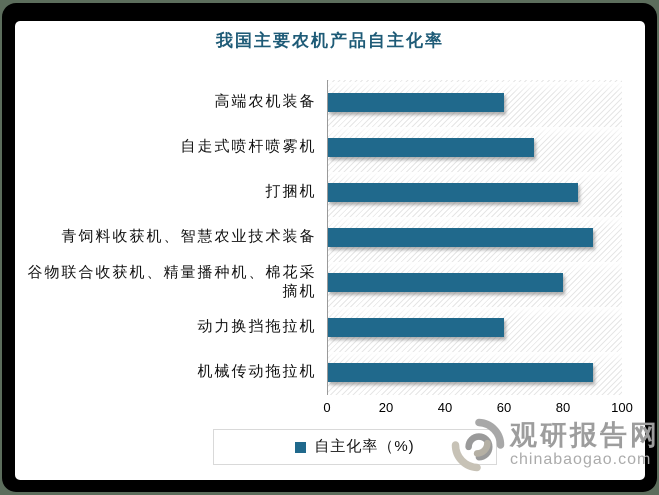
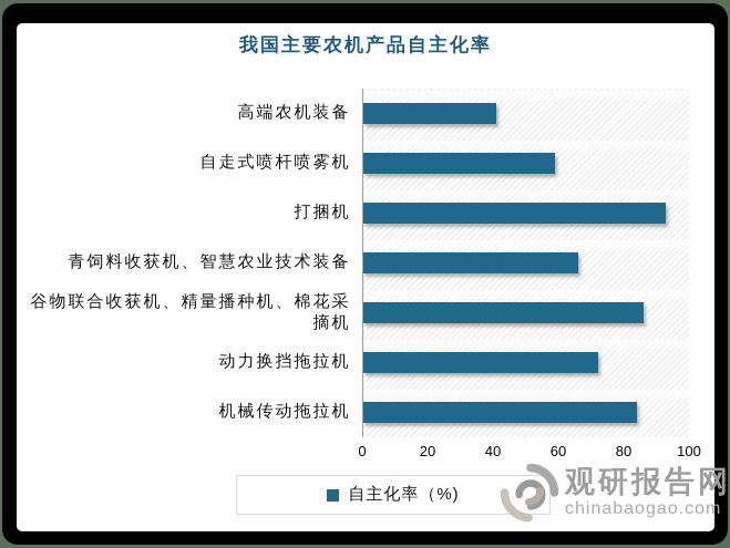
高端农机装备: 60 -> 41
自走式喷杆喷雾机: 70 -> 59
打捆机: 85 -> 93
青饲料收获机、智慧农业技术装备: 90 -> 66
谷物联合收获机、精量播种机、棉花采摘机: 80 -> 86
动力换挡拖拉机: 60 -> 72
机械传动拖拉机: 90 -> 84
